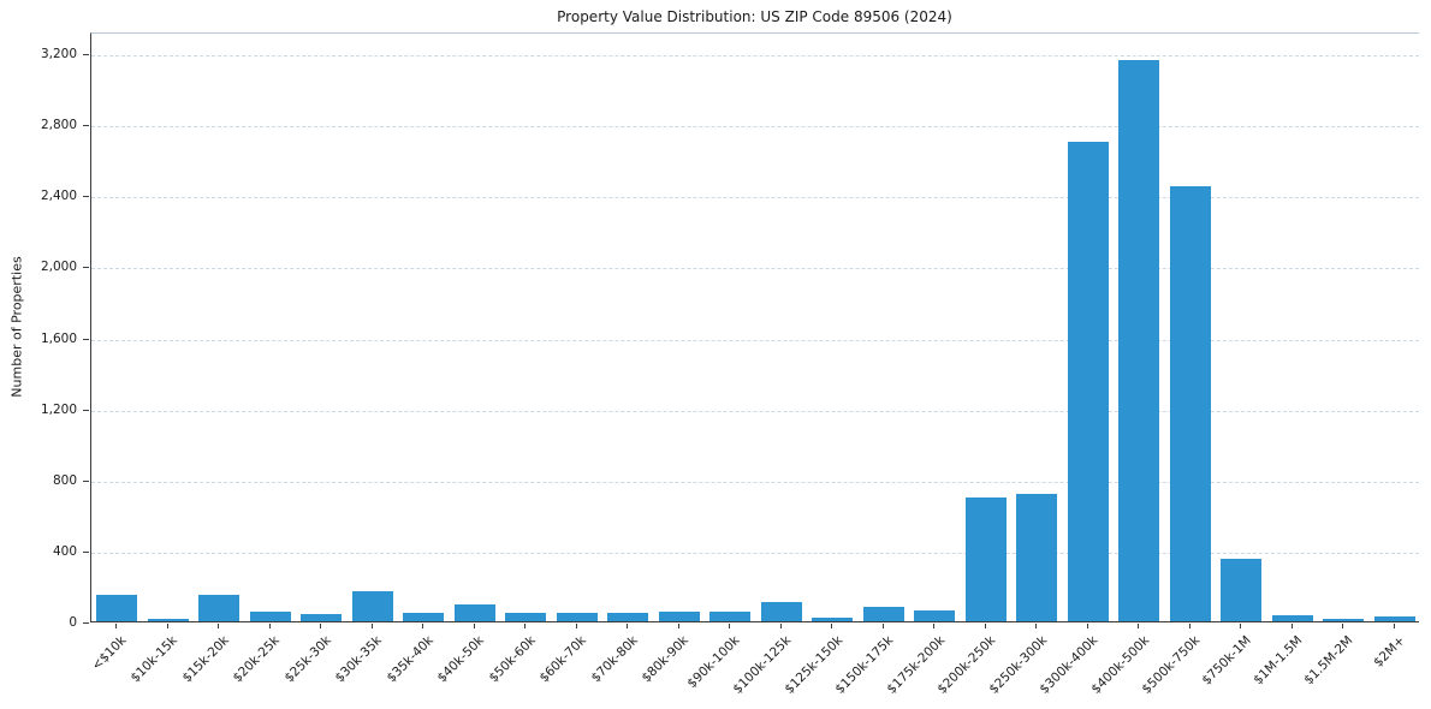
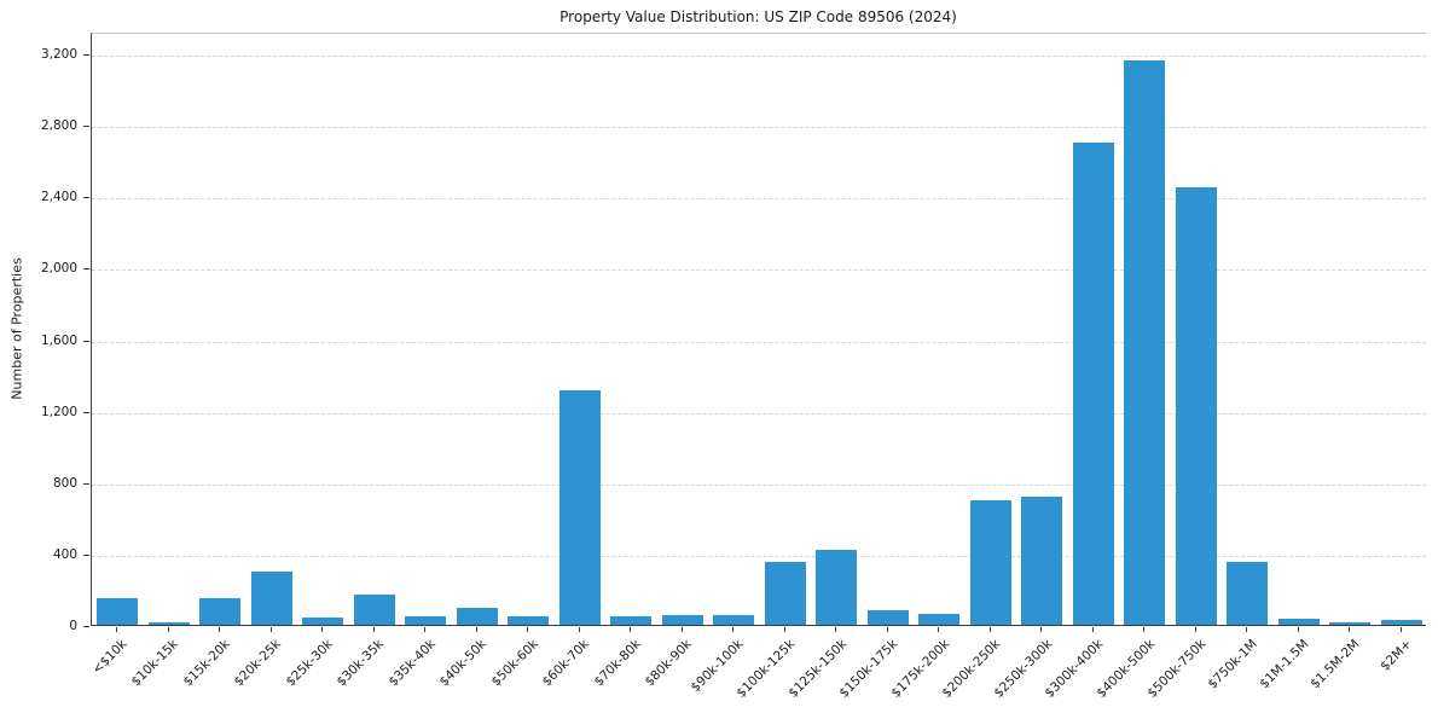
$20k-25k: 60 -> 300
$60k-70k: 50 -> 1310
$100k-125k: 110 -> 350
$125k-150k: 20 -> 420
